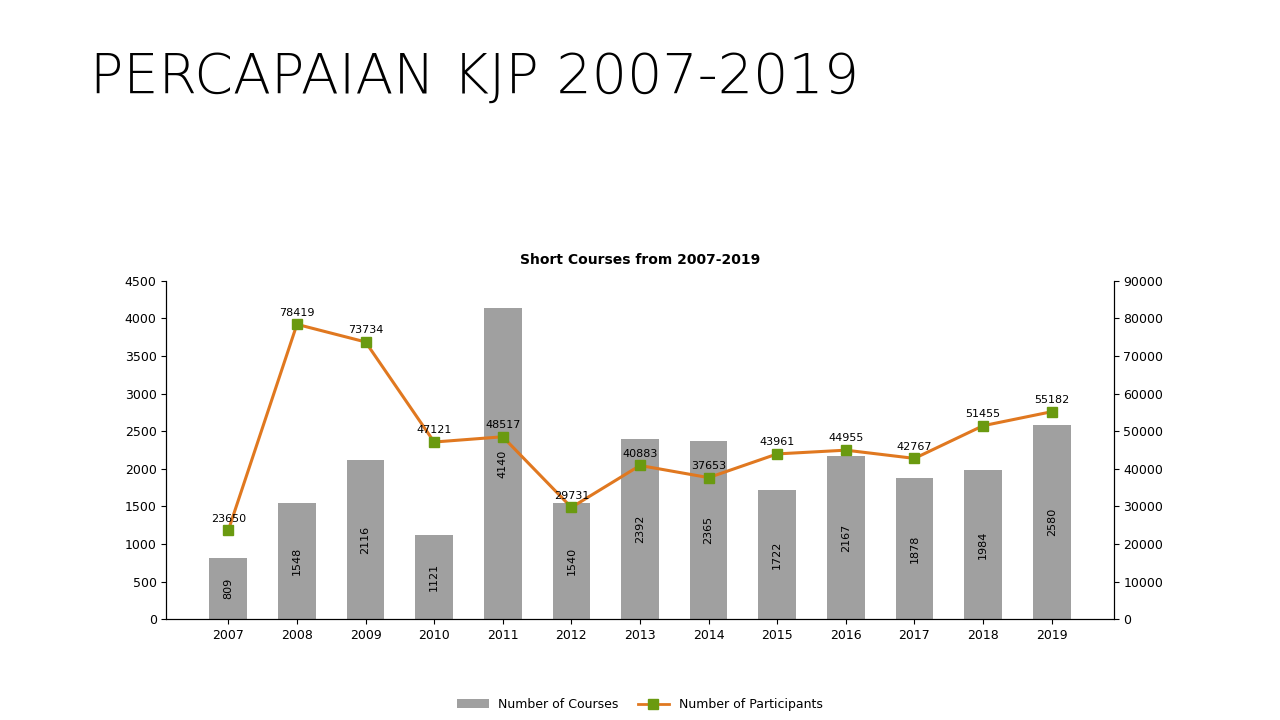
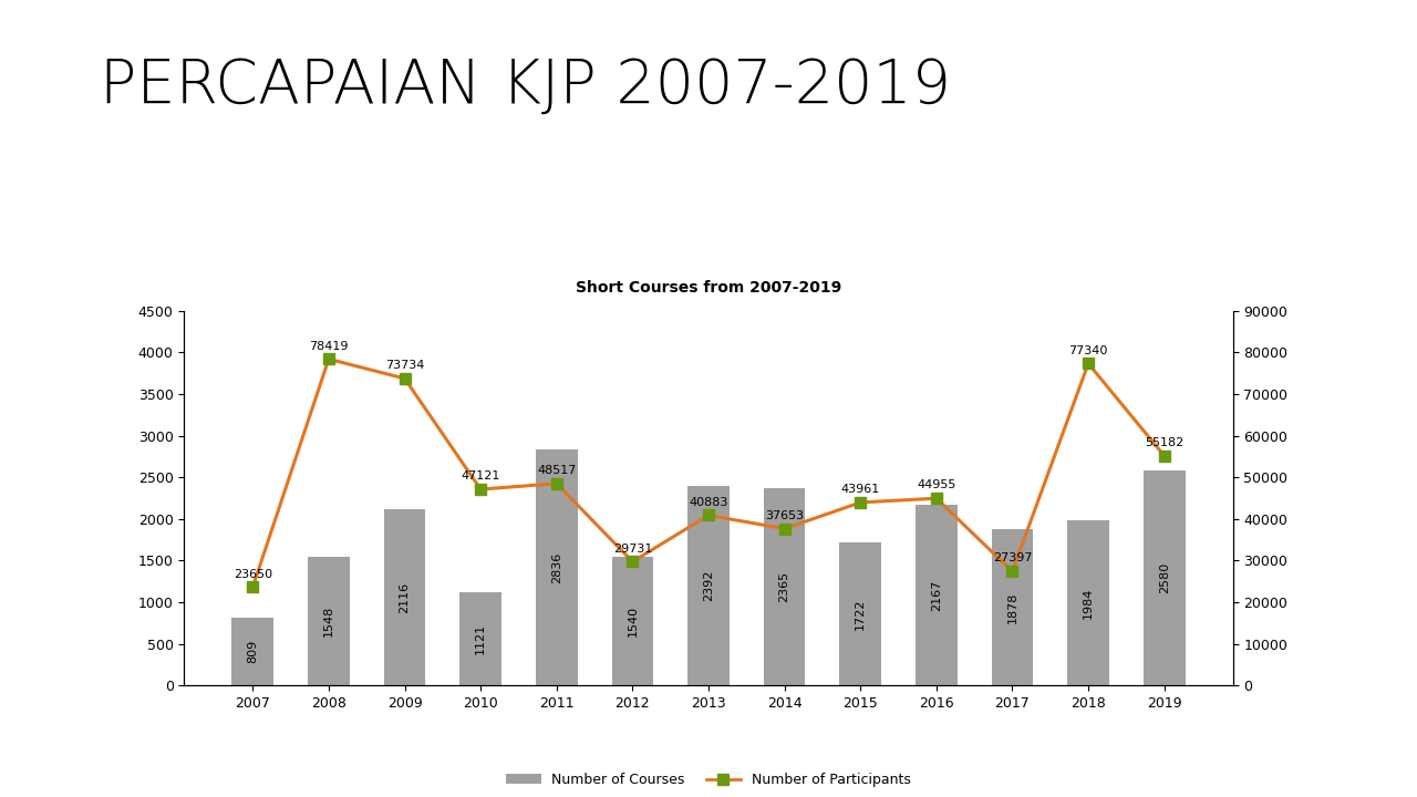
Number of Courses/2011: 4140 -> 2836
Number of Participants/2017: 42767 -> 27397
Number of Participants/2018: 51455 -> 77340
